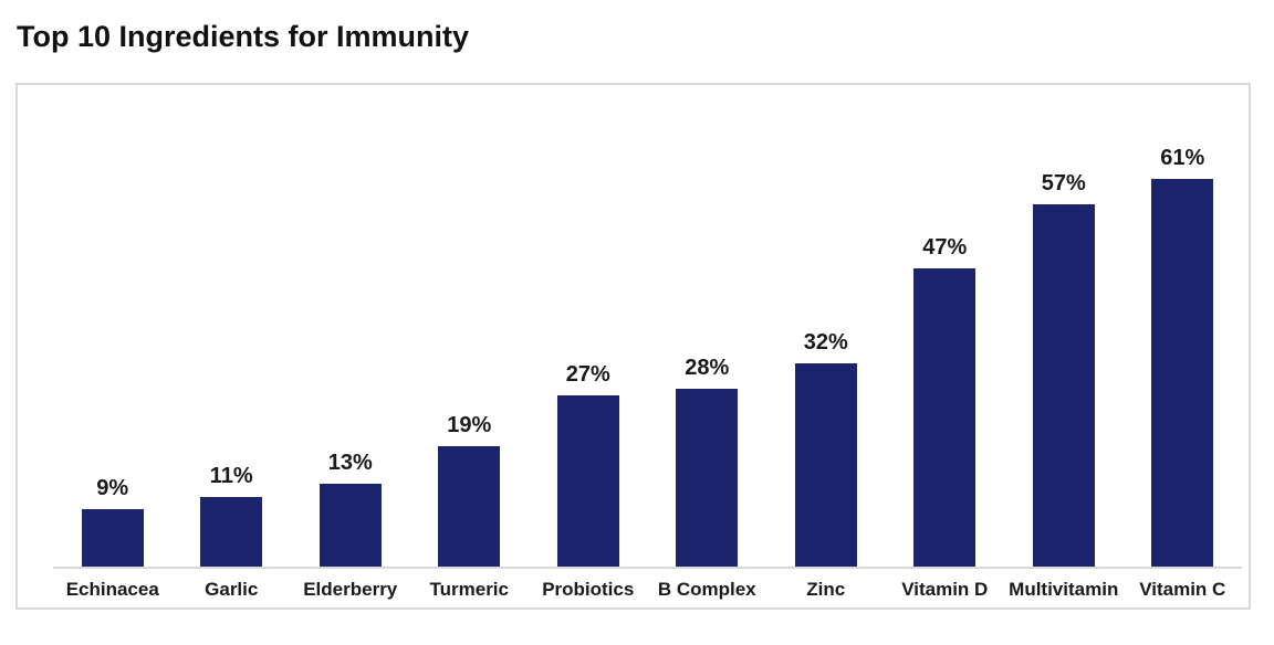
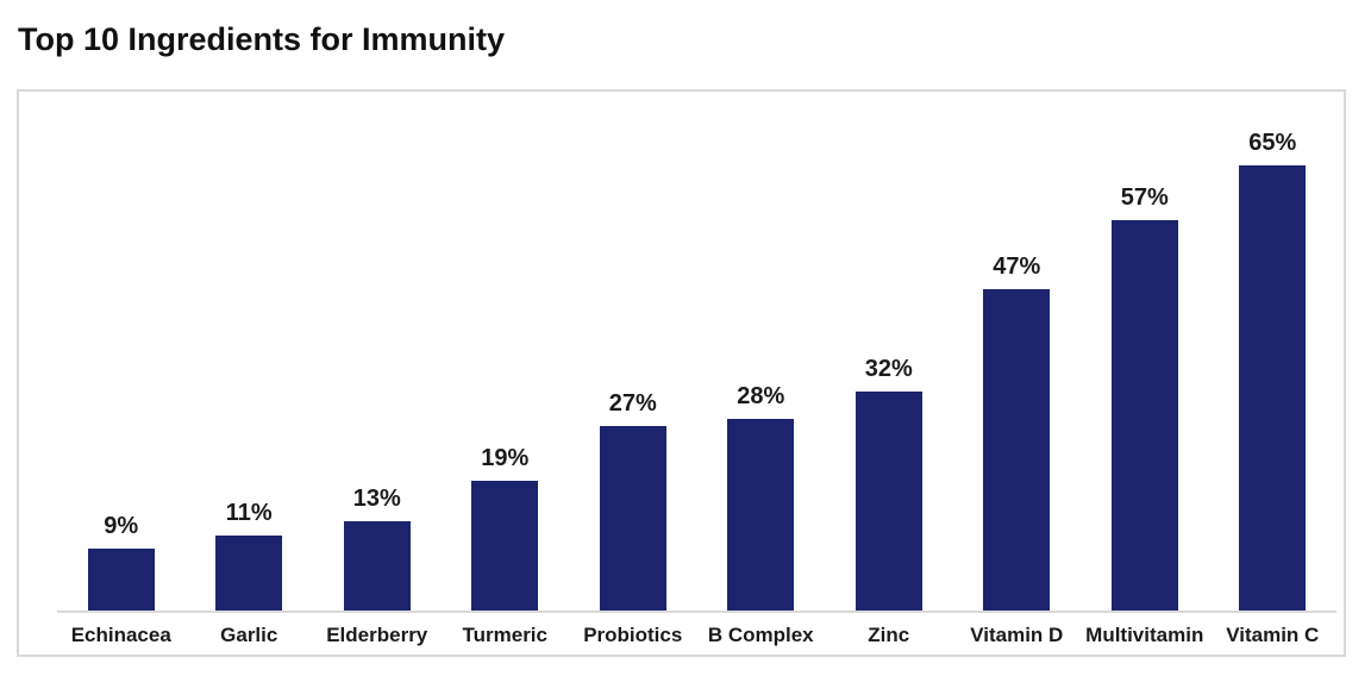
Vitamin C: 61% -> 65%
